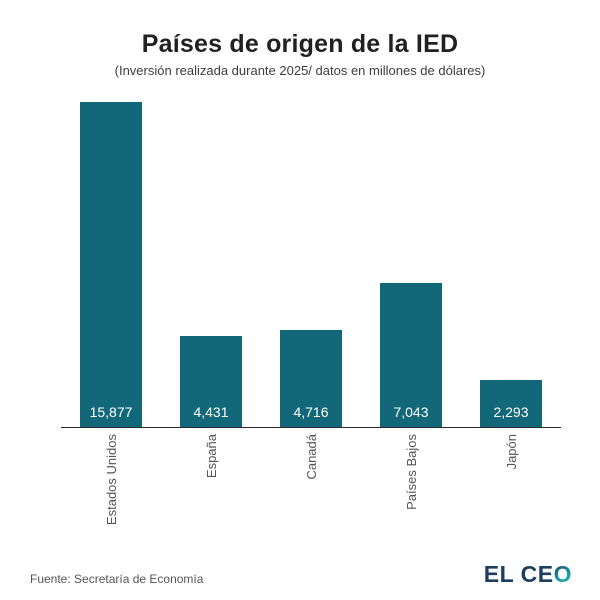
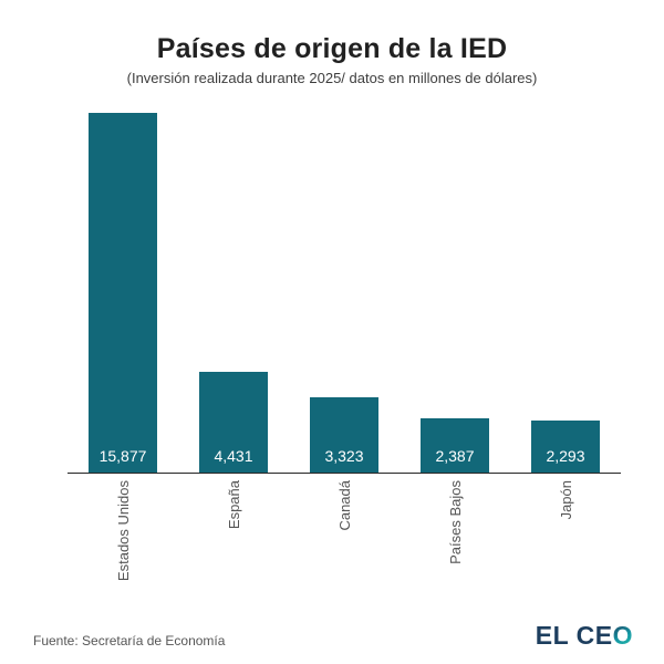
Canadá: 4,716 -> 3,323
Países Bajos: 7,043 -> 2,387
